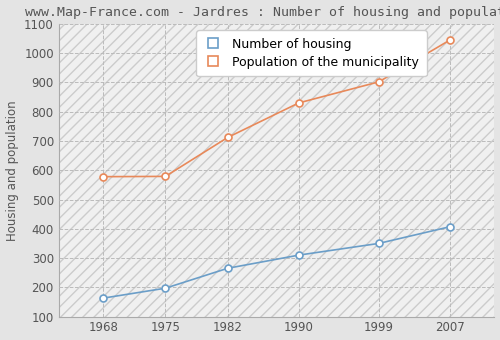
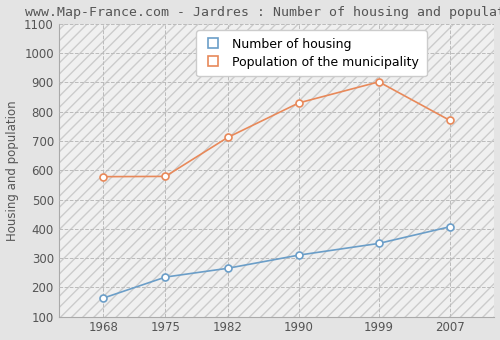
Number of housing/1975: 197 -> 235
Population of the municipality/2007: 1045 -> 770
